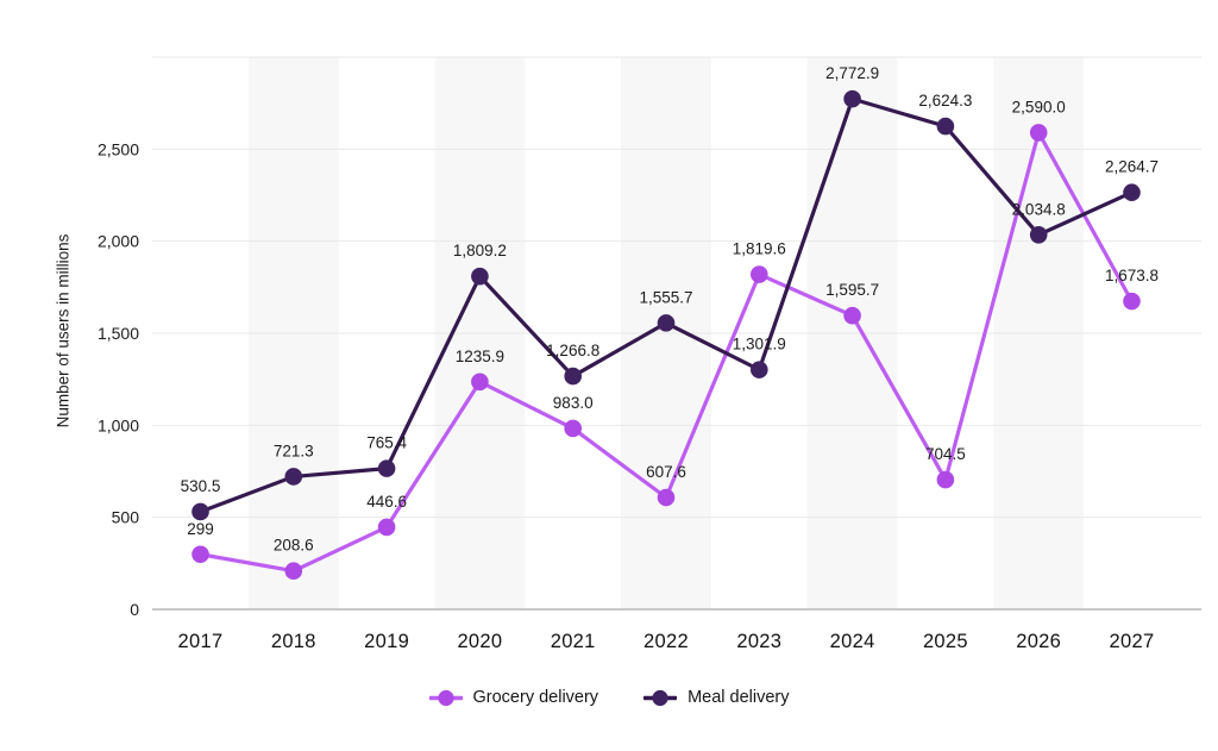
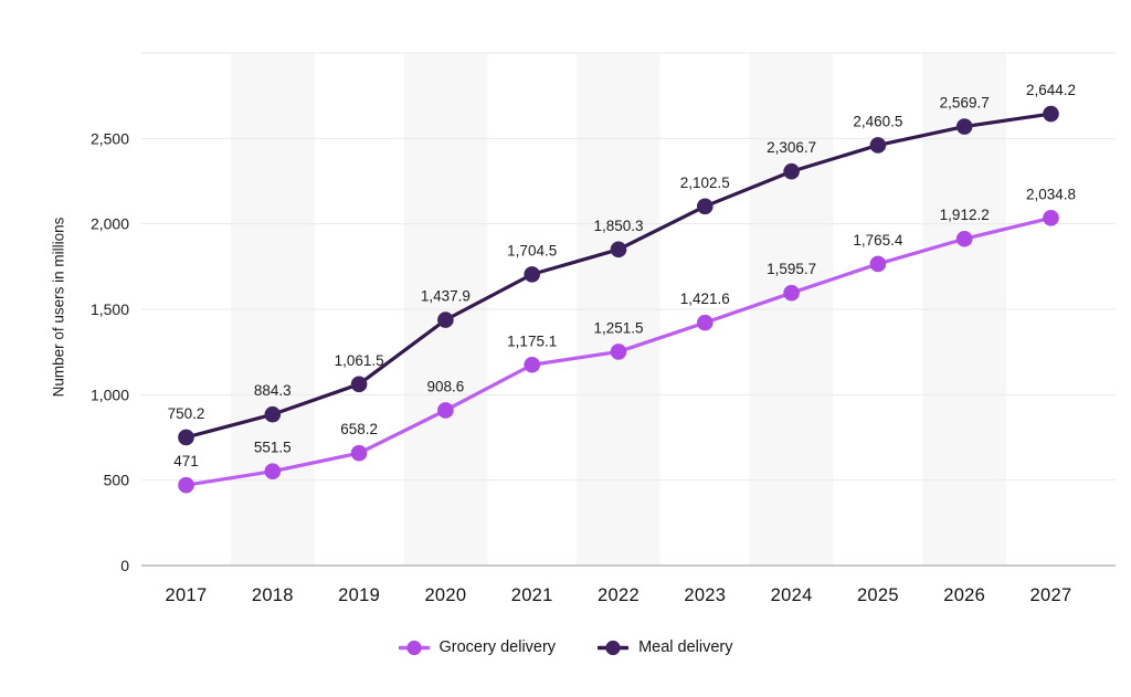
Grocery delivery/2017: 299 -> 471
Meal delivery/2017: 530.5 -> 750.2
Grocery delivery/2018: 208.6 -> 551.5
Meal delivery/2018: 721.3 -> 884.3
Grocery delivery/2019: 446.6 -> 658.2
Meal delivery/2019: 765.4 -> 1,061.5
Grocery delivery/2020: 1235.9 -> 908.6
Meal delivery/2020: 1,809.2 -> 1,437.9
Grocery delivery/2021: 983.0 -> 1,175.1
Meal delivery/2021: 1,266.8 -> 1,704.5
Grocery delivery/2022: 607.6 -> 1,251.5
Meal delivery/2022: 1,555.7 -> 1,850.3
Grocery delivery/2023: 1,819.6 -> 1,421.6
Meal delivery/2023: 1,301.9 -> 2,102.5
Meal delivery/2024: 2,772.9 -> 2,306.7
Grocery delivery/2025: 704.5 -> 1,765.4
Meal delivery/2025: 2,624.3 -> 2,460.5
Grocery delivery/2026: 2,590.0 -> 1,912.2
Meal delivery/2026: 2,034.8 -> 2,569.7
Grocery delivery/2027: 1,673.8 -> 2,034.8
Meal delivery/2027: 2,264.7 -> 2,644.2
